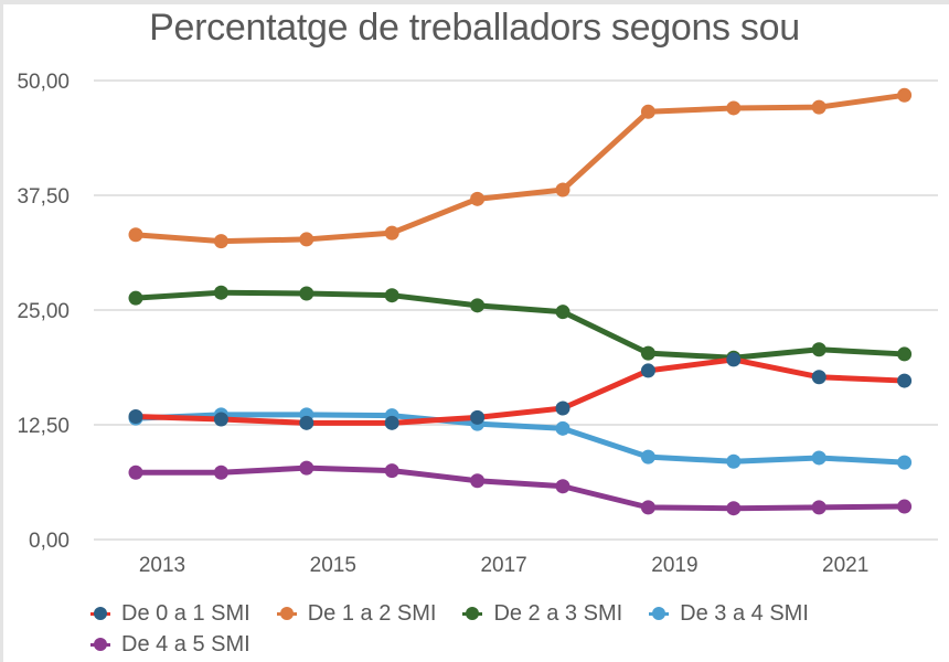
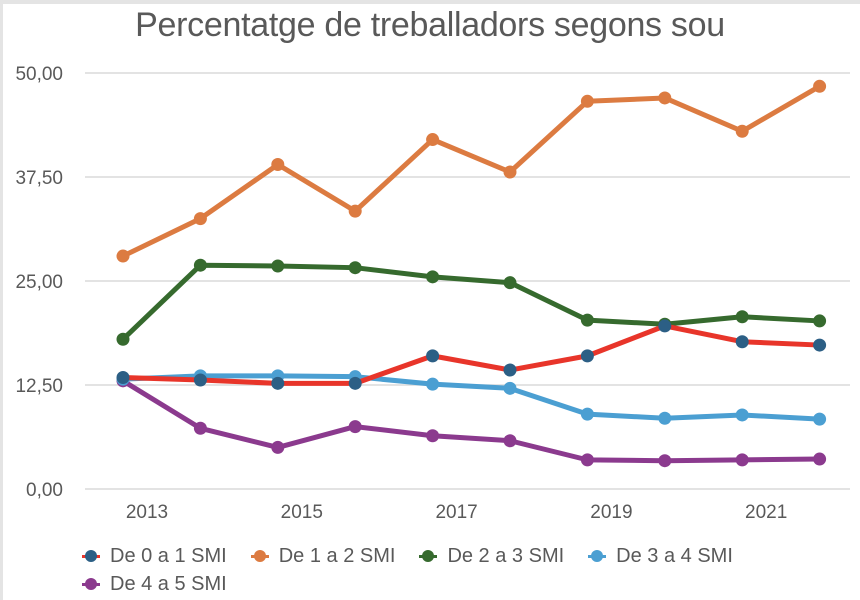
De 1 a 2 SMI/2013: 33 -> 28
De 2 a 3 SMI/2013: 26 -> 18
De 4 a 5 SMI/2013: 7 -> 13
De 1 a 2 SMI/2015: 33 -> 39
De 4 a 5 SMI/2015: 8 -> 5
De 0 a 1 SMI/2017: 13 -> 16
De 1 a 2 SMI/2017: 37 -> 42
De 0 a 1 SMI/2019: 18 -> 16
De 1 a 2 SMI/2021: 47 -> 43
